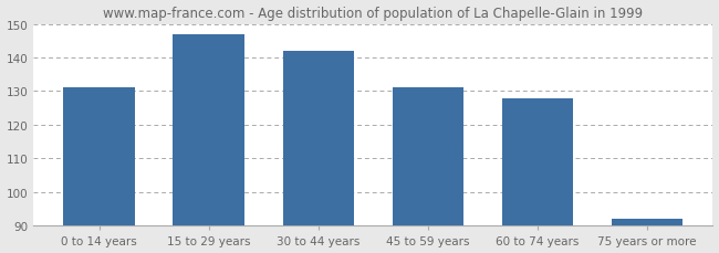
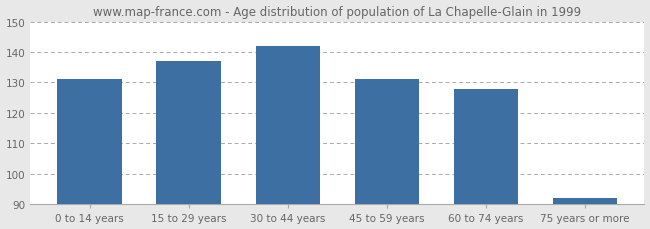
15 to 29 years: 147 -> 137
